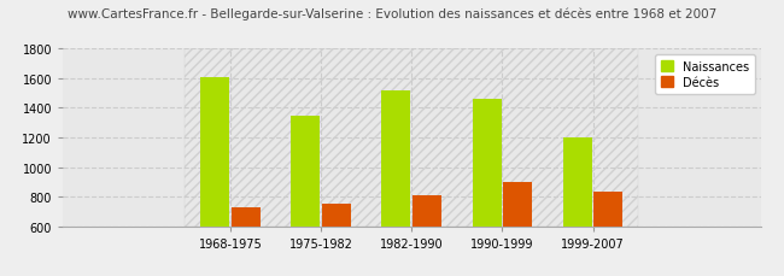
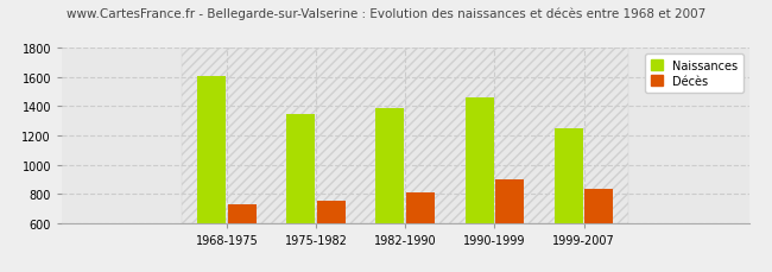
Naissances/1982-1990: 1520 -> 1380
Naissances/1999-2007: 1200 -> 1240
